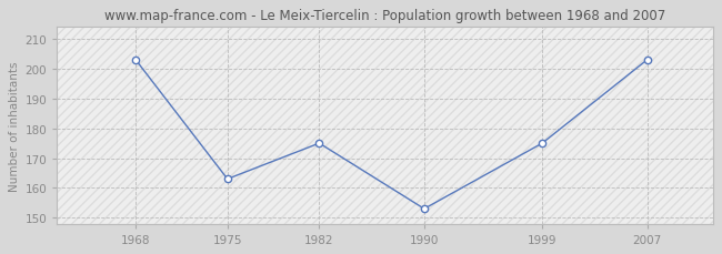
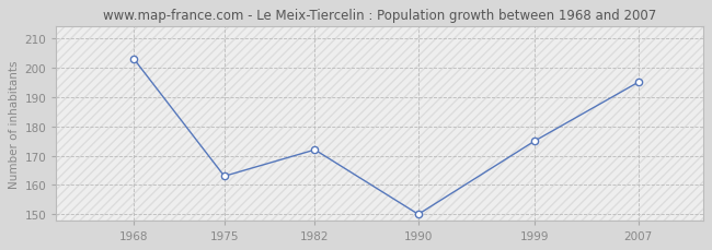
1982: 175 -> 172
1990: 153 -> 150
2007: 203 -> 195
